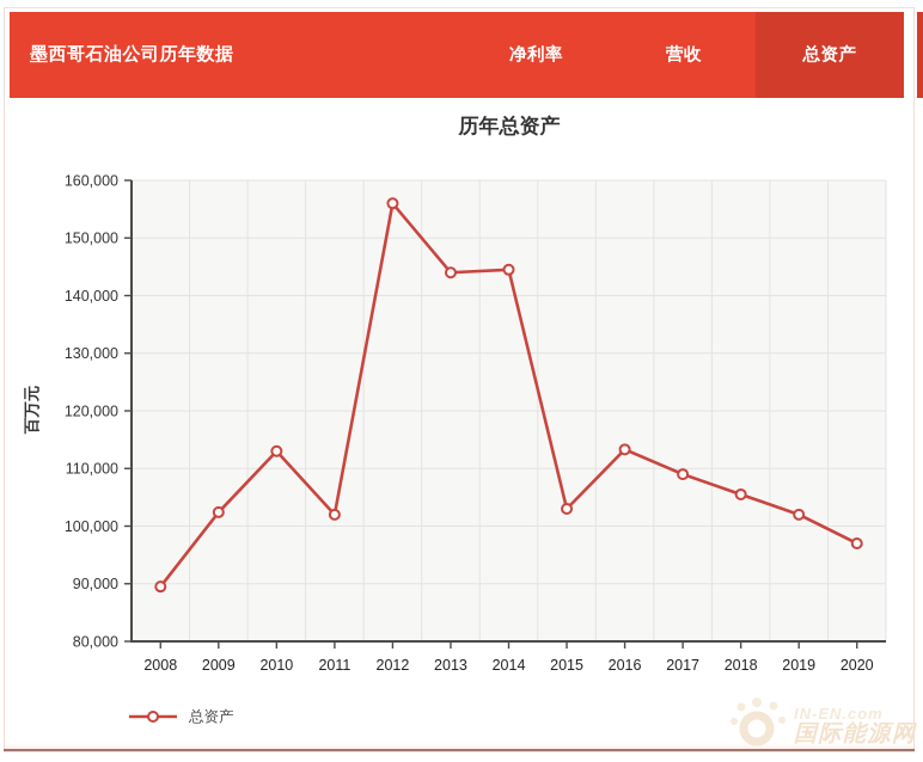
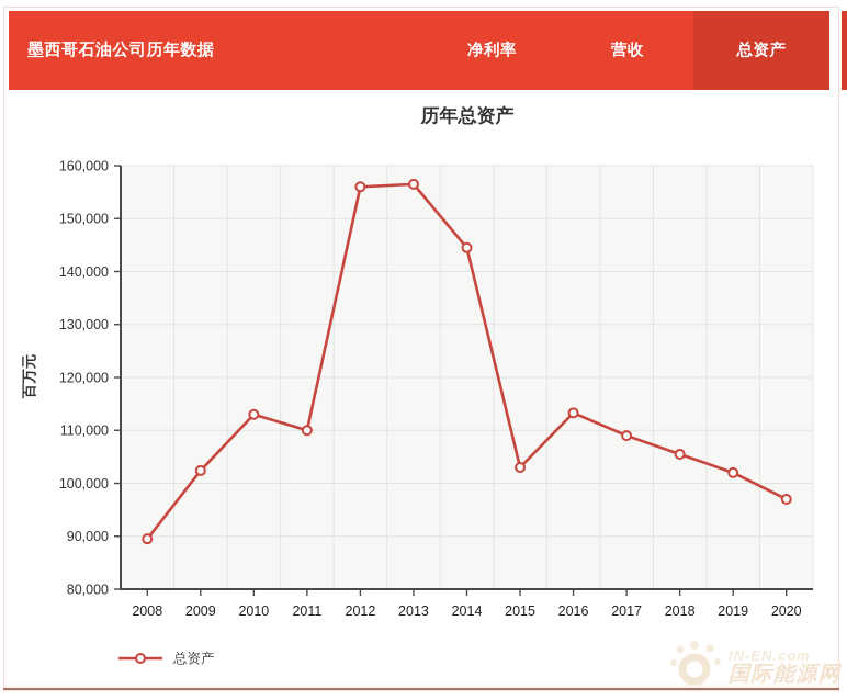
2011: 102000 -> 110000
2013: 144000 -> 156000
